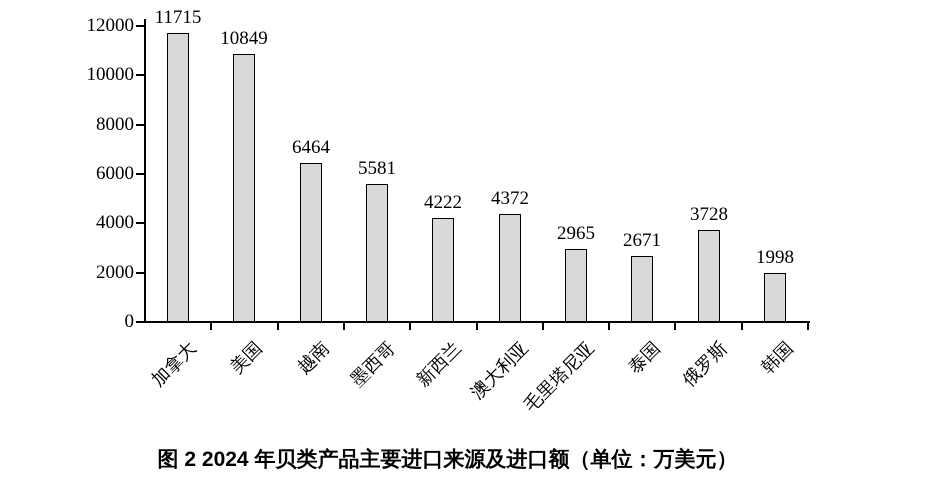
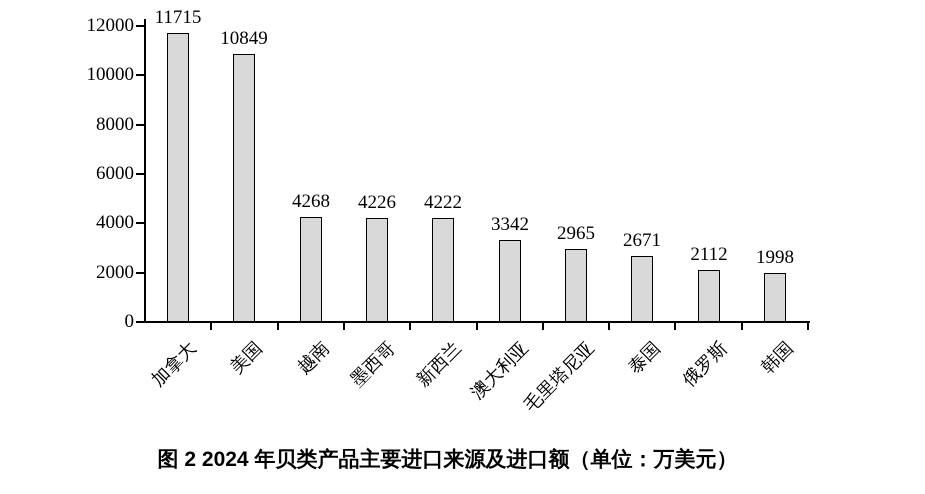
越南: 6464 -> 4268
墨西哥: 5581 -> 4226
澳大利亚: 4372 -> 3342
俄罗斯: 3728 -> 2112
